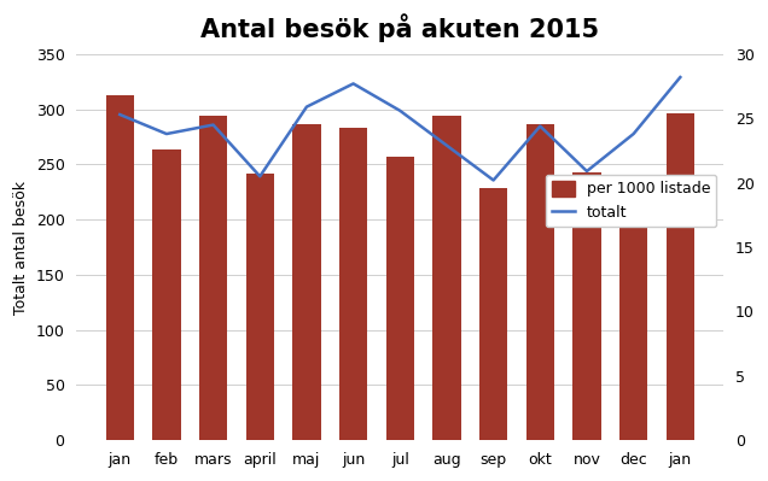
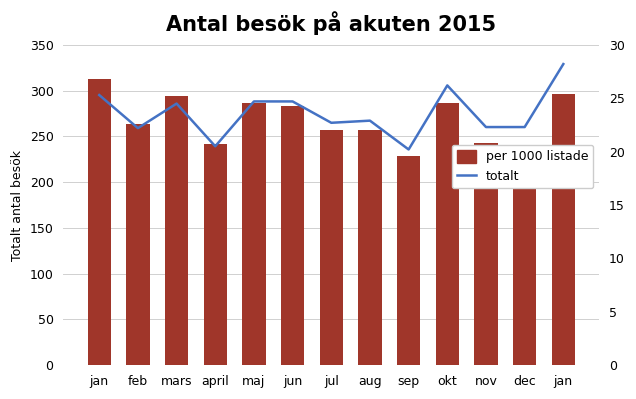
totalt/feb: 23.8 -> 22.2
totalt/maj: 25.9 -> 24.7
totalt/jun: 27.7 -> 24.7
totalt/jul: 25.6 -> 22.7
per 1000 listade/aug: 294 -> 257
totalt/okt: 24.4 -> 26.2
totalt/nov: 20.9 -> 22.3
totalt/dec: 23.8 -> 22.3
